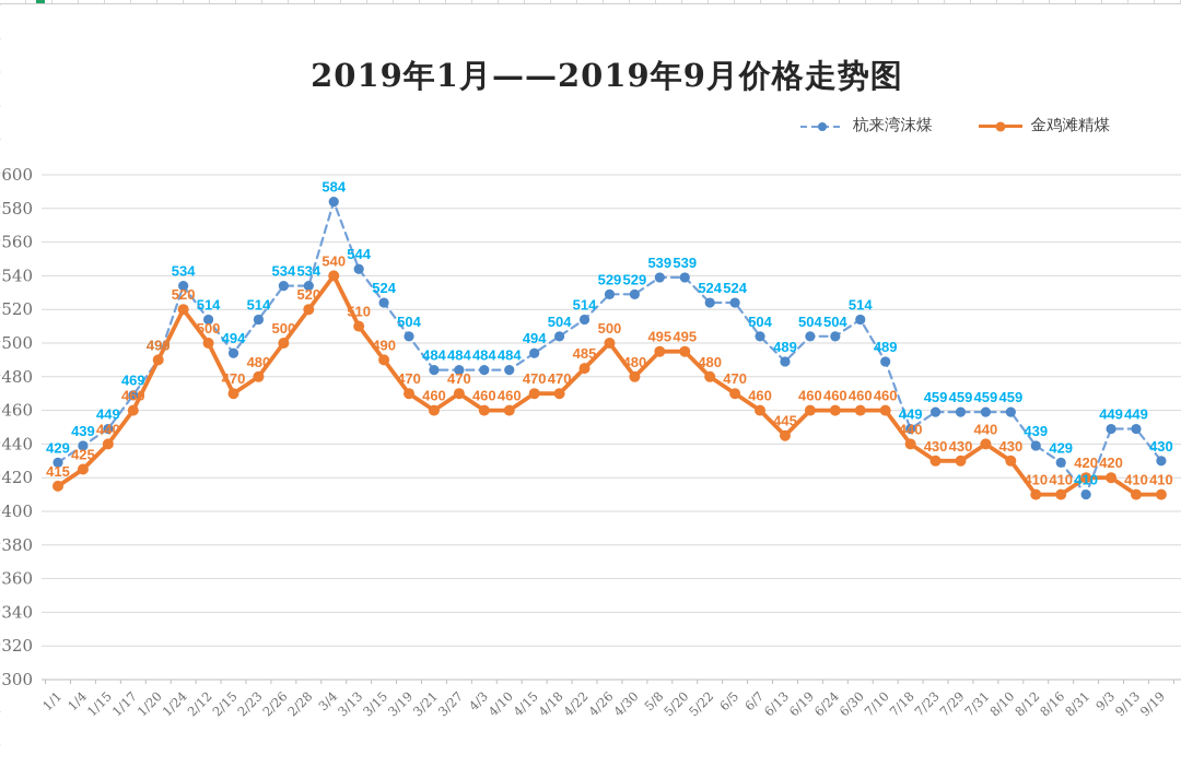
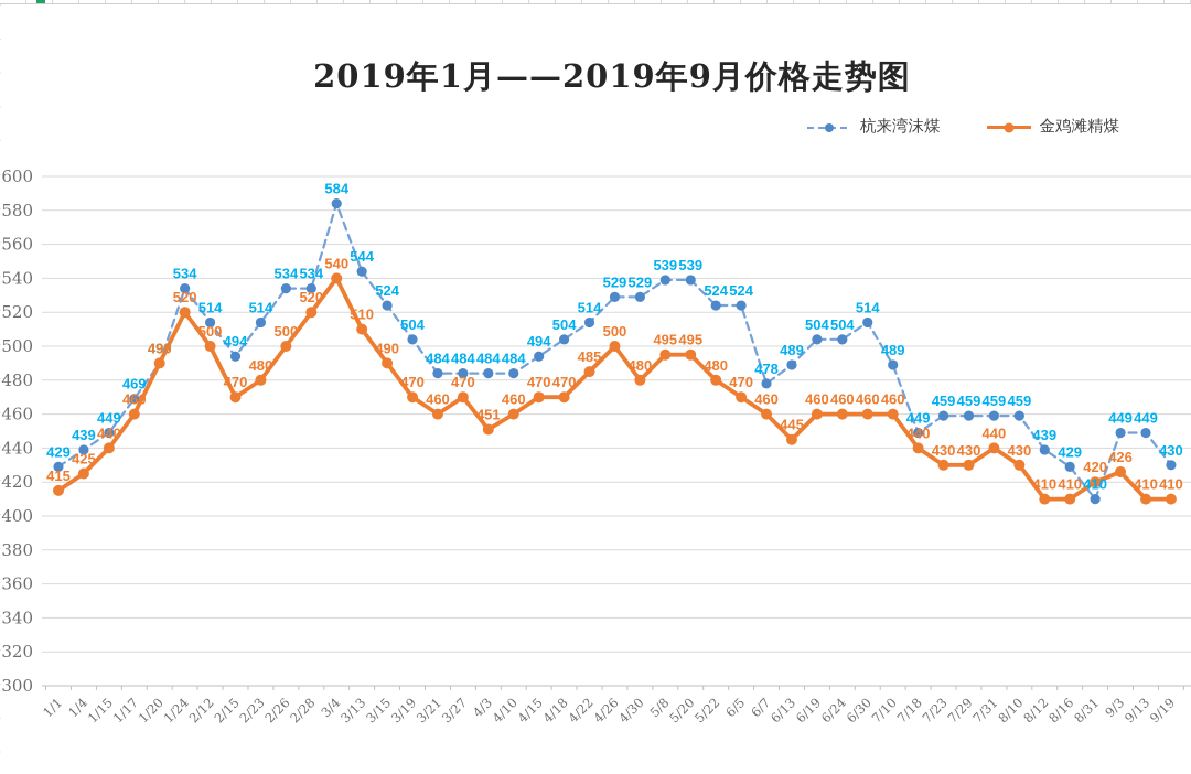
金鸡滩精煤/4/3: 460 -> 451
杭来湾沫煤/6/7: 504 -> 478
金鸡滩精煤/9/3: 420 -> 426
